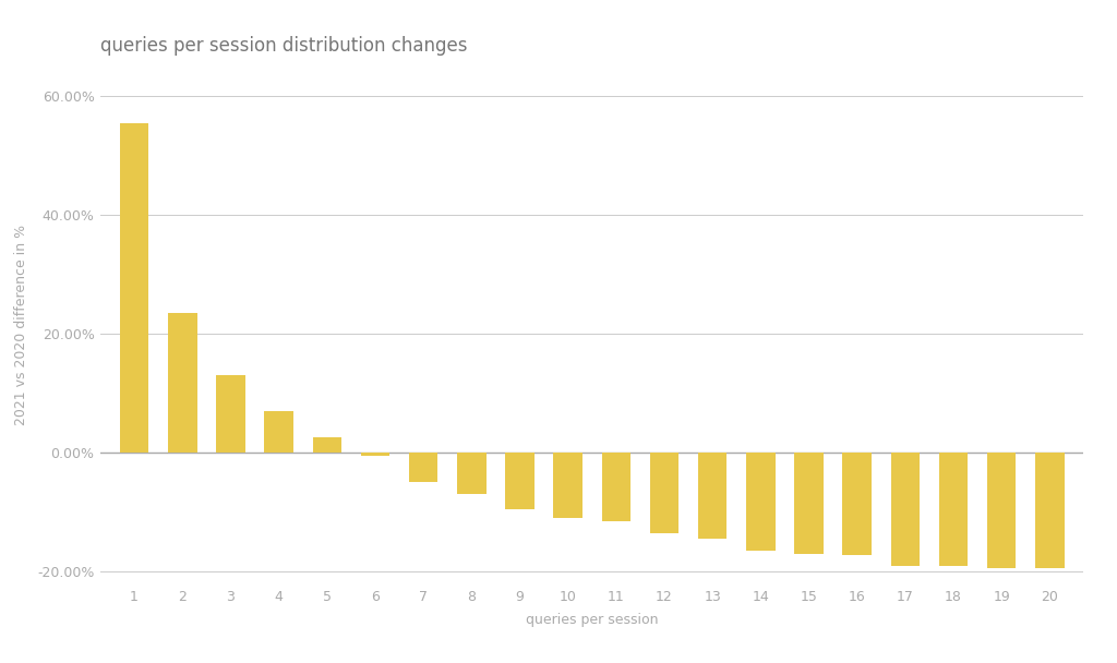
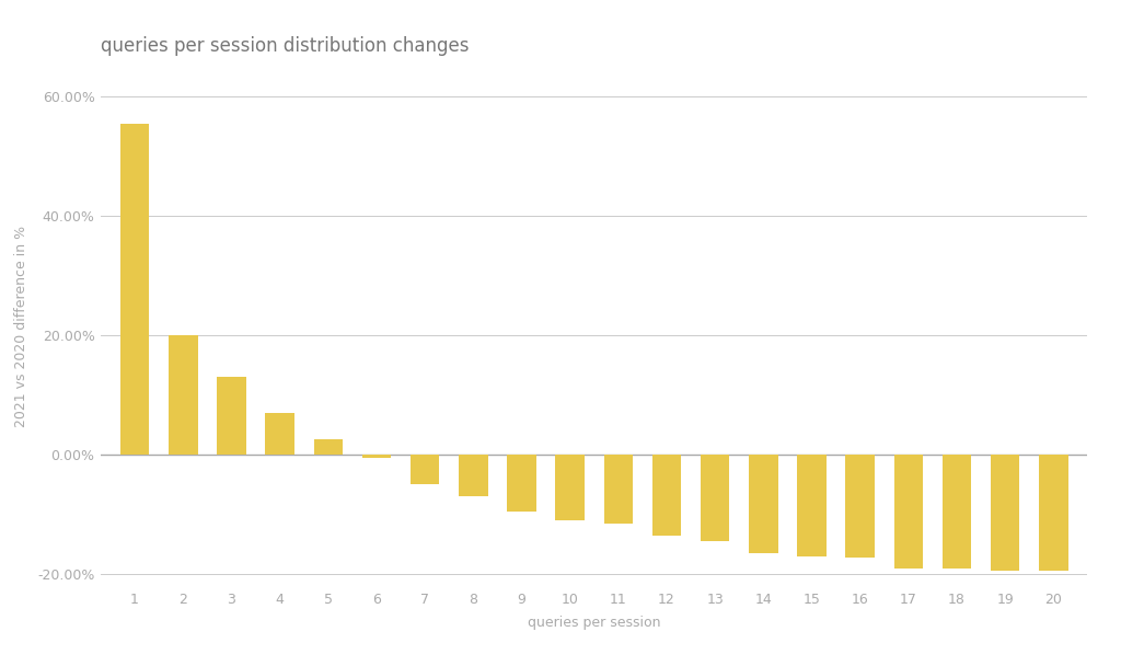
2: 23.5% -> 20.0%
